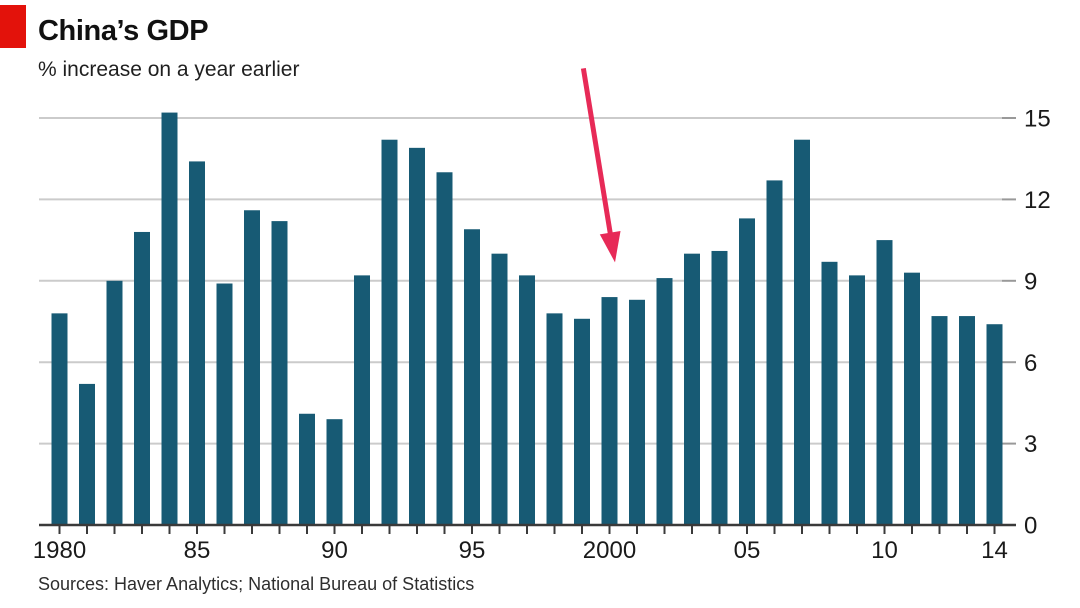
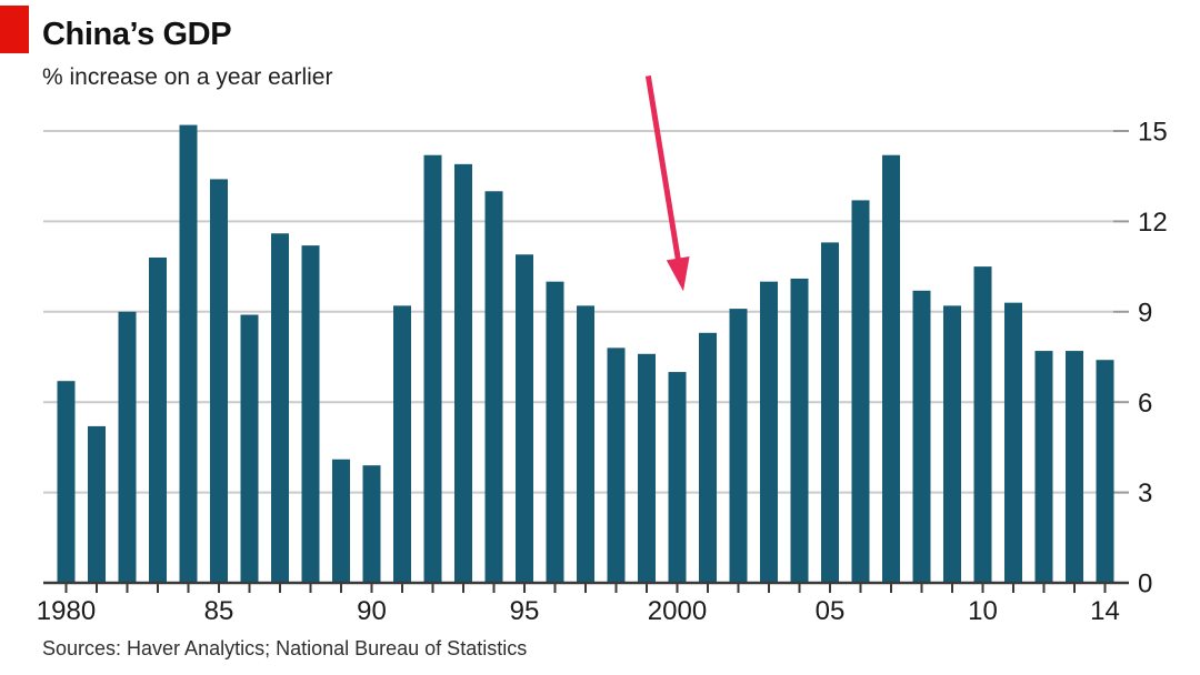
1980: 7.8 -> 6.7
2000: 8.4 -> 7.0
